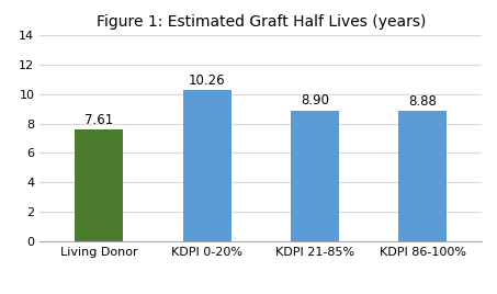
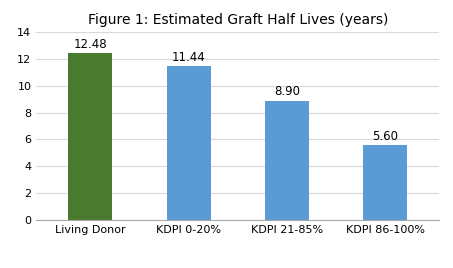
Living Donor: 7.61 -> 12.48
KDPI 0-20%: 10.26 -> 11.44
KDPI 86-100%: 8.88 -> 5.60
